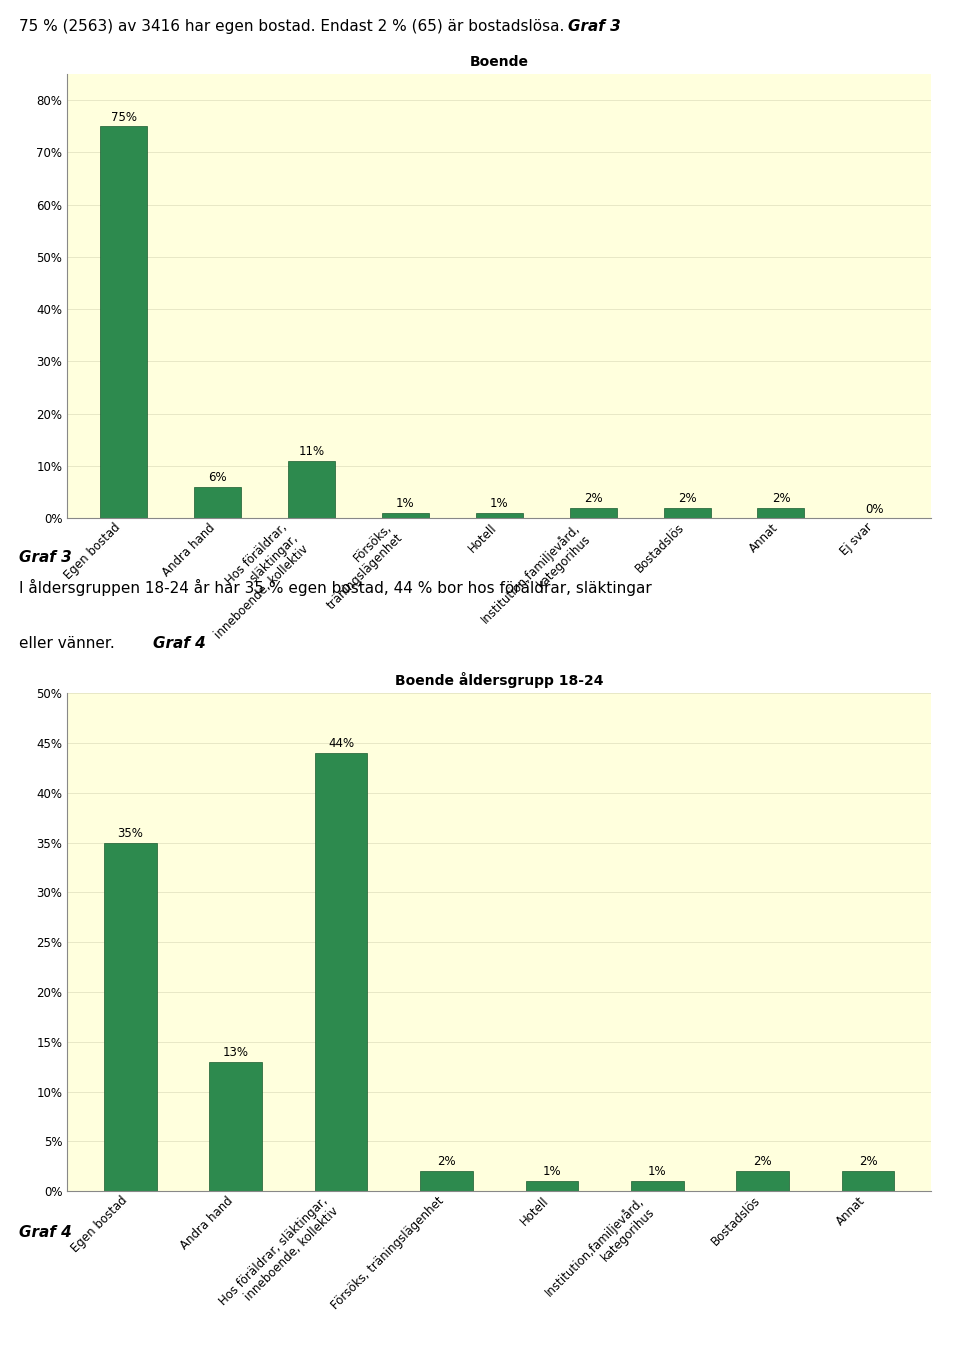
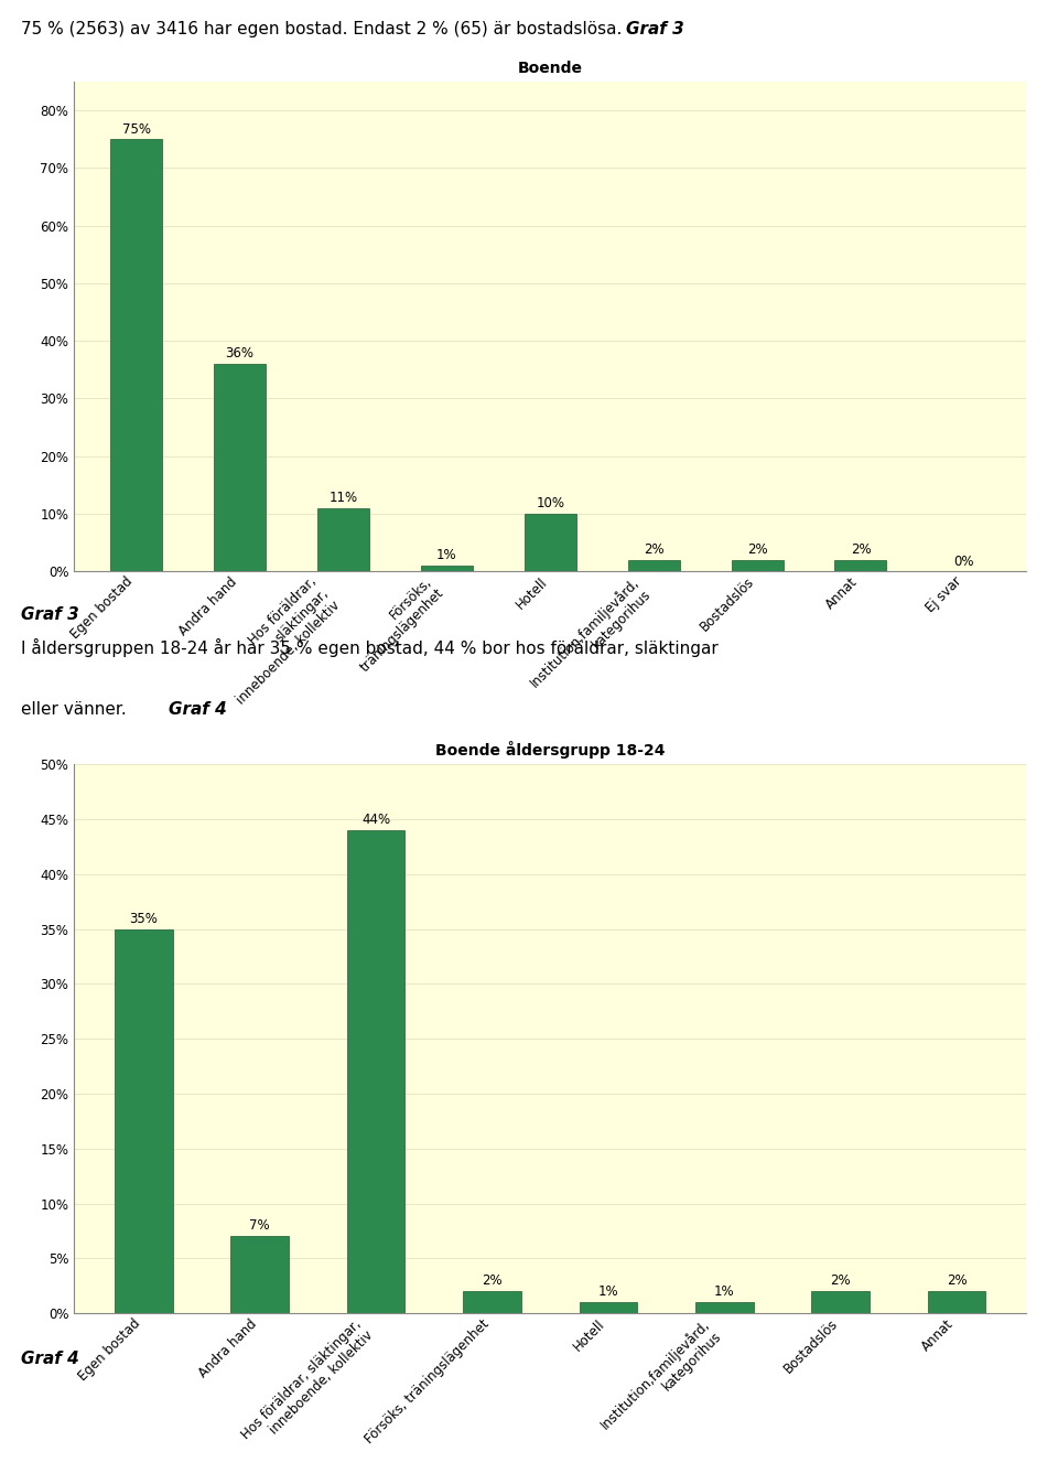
Boende/Andra hand: 6% -> 36%
Boende/Hotell: 1% -> 10%
Boende åldersgrupp 18-24/Andra hand: 13% -> 7%
